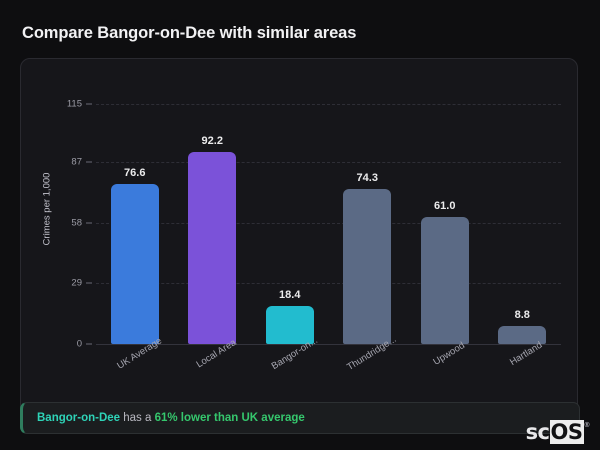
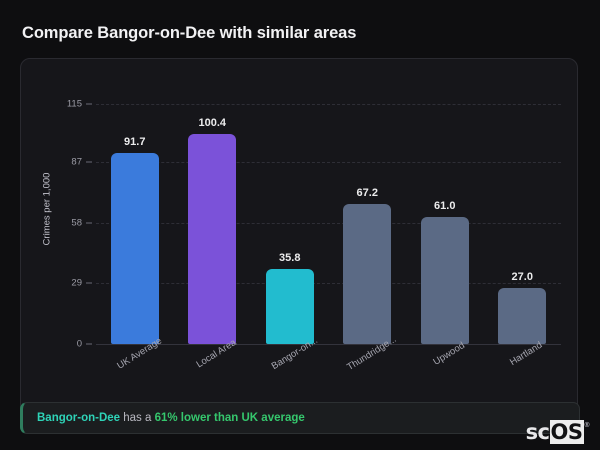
UK Average: 76.6 -> 91.7
Local Area: 92.2 -> 100.4
Bangor-on...: 18.4 -> 35.8
Thundridge...: 74.3 -> 67.2
Hartland: 8.8 -> 27.0
